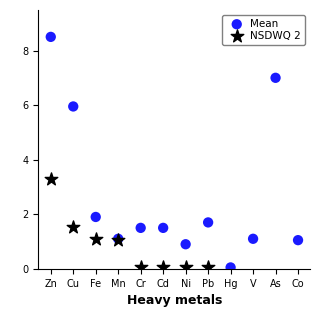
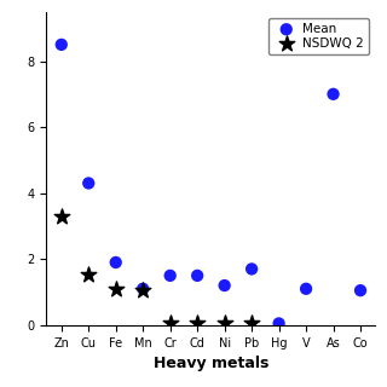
Mean/Cu: 5.95 -> 4.30
Mean/Ni: 0.90 -> 1.20
